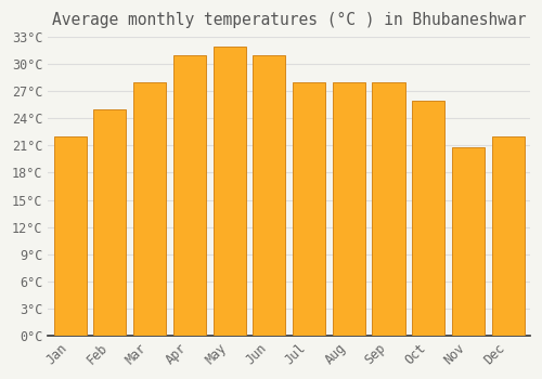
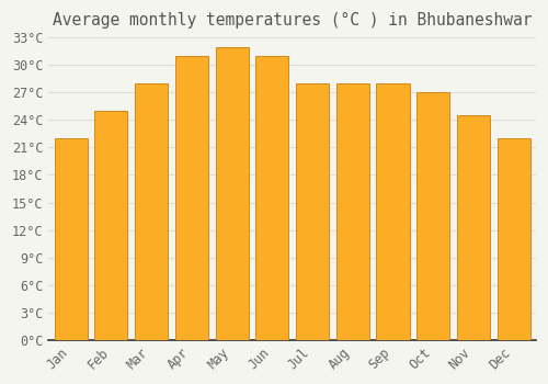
Oct: 26.0°C -> 27.0°C
Nov: 20.8°C -> 24.5°C
